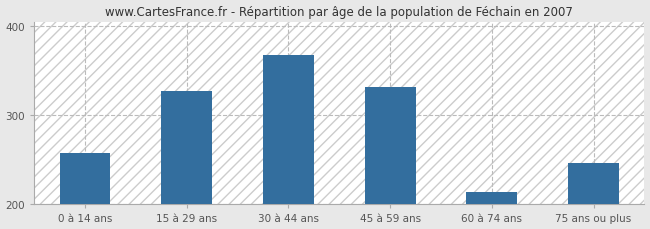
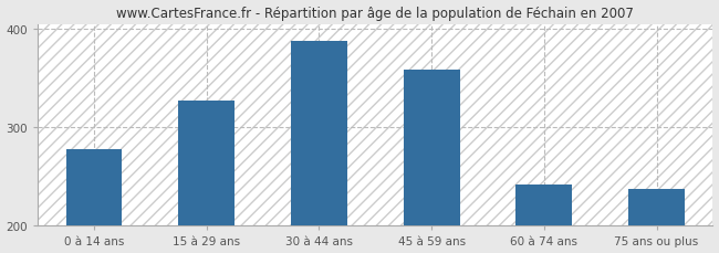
0 à 14 ans: 258 -> 278
30 à 44 ans: 368 -> 388
45 à 59 ans: 332 -> 358
60 à 74 ans: 214 -> 242
75 ans ou plus: 246 -> 238
